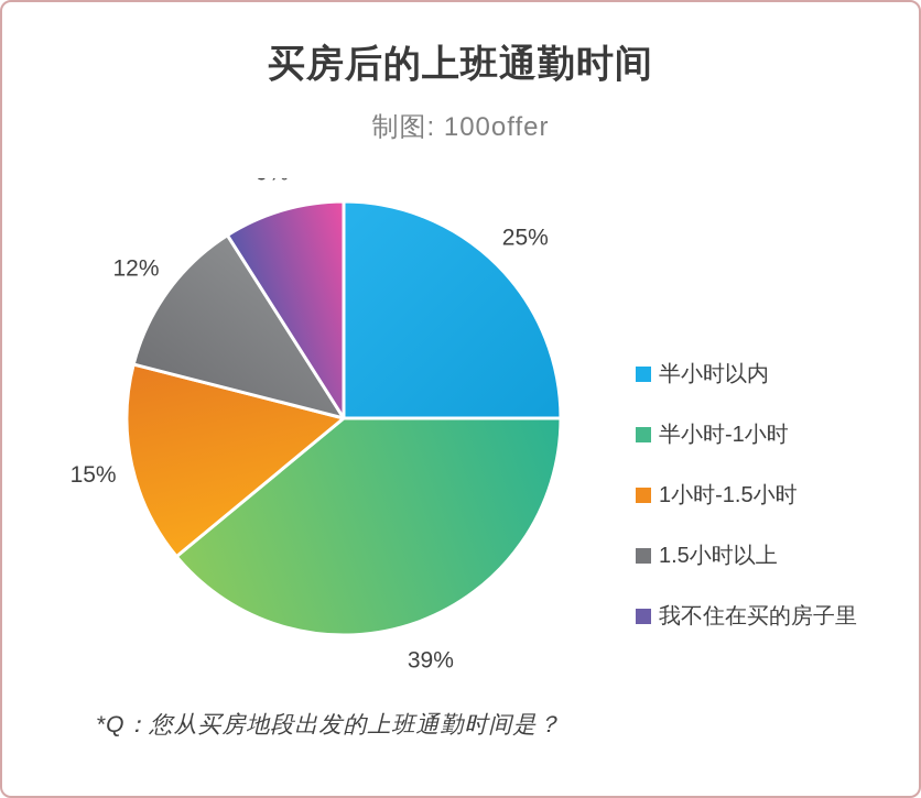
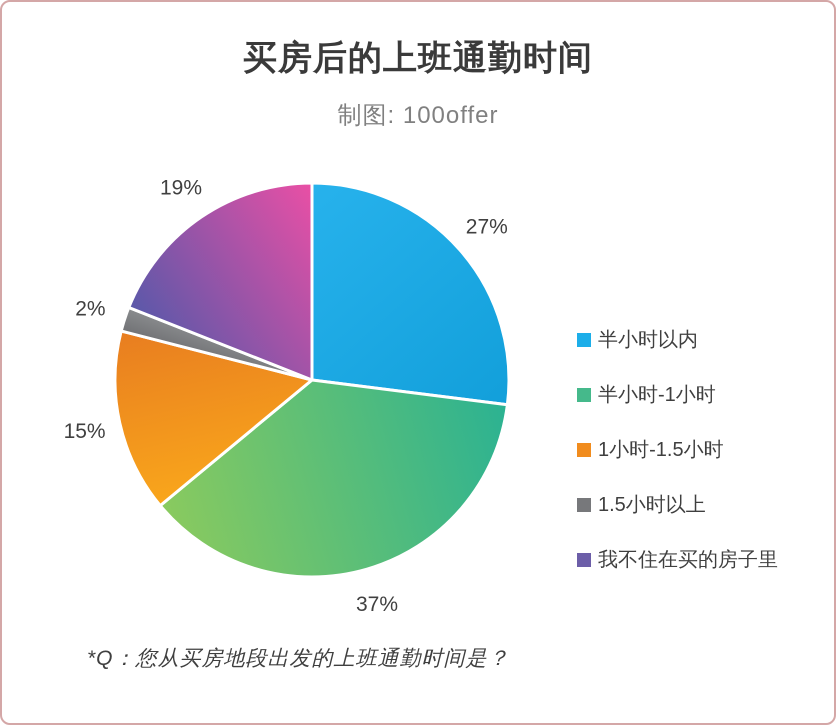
半小时以内: 25% -> 27%
半小时-1小时: 39% -> 37%
1.5小时以上: 12% -> 2%
我不住在买的房子里: 9% -> 19%
